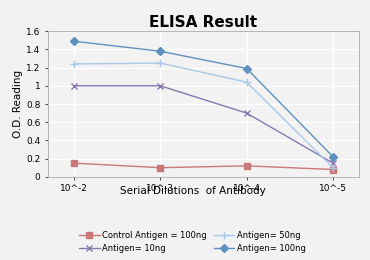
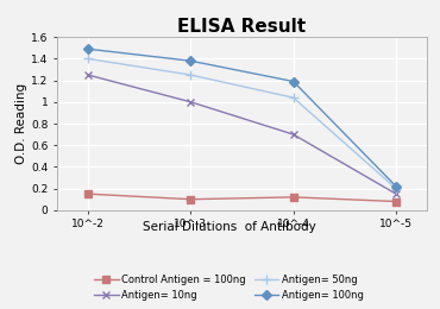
Antigen= 10ng/10^-2: 1.00 -> 1.25
Antigen= 50ng/10^-2: 1.24 -> 1.40
Antigen= 50ng/10^-5: 0.10 -> 0.20
